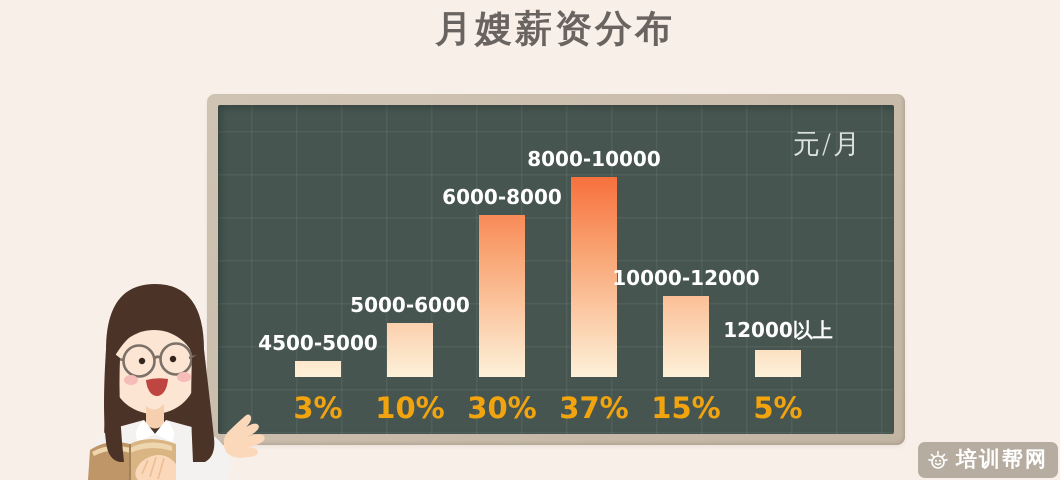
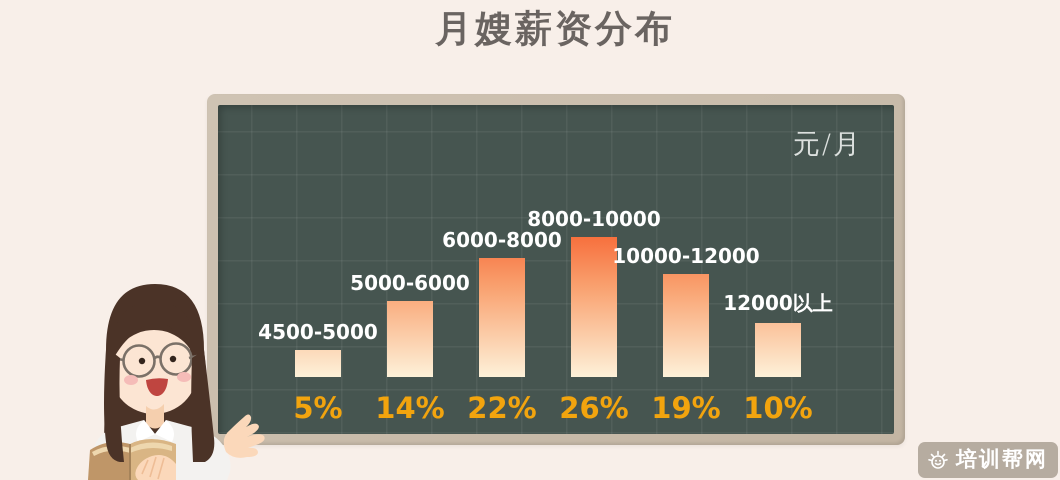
4500-5000: 3% -> 5%
5000-6000: 10% -> 14%
6000-8000: 30% -> 22%
8000-10000: 37% -> 26%
10000-12000: 15% -> 19%
12000以上: 5% -> 10%
